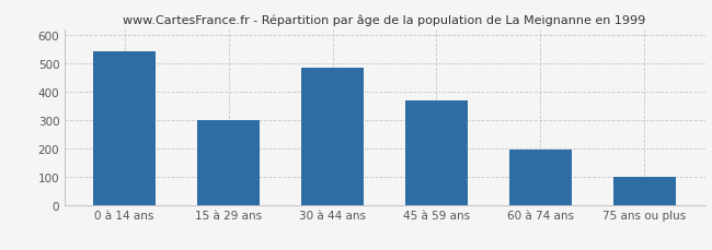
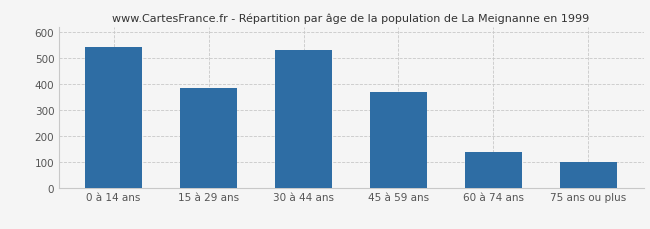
15 à 29 ans: 300 -> 385
30 à 44 ans: 485 -> 531
60 à 74 ans: 195 -> 139
